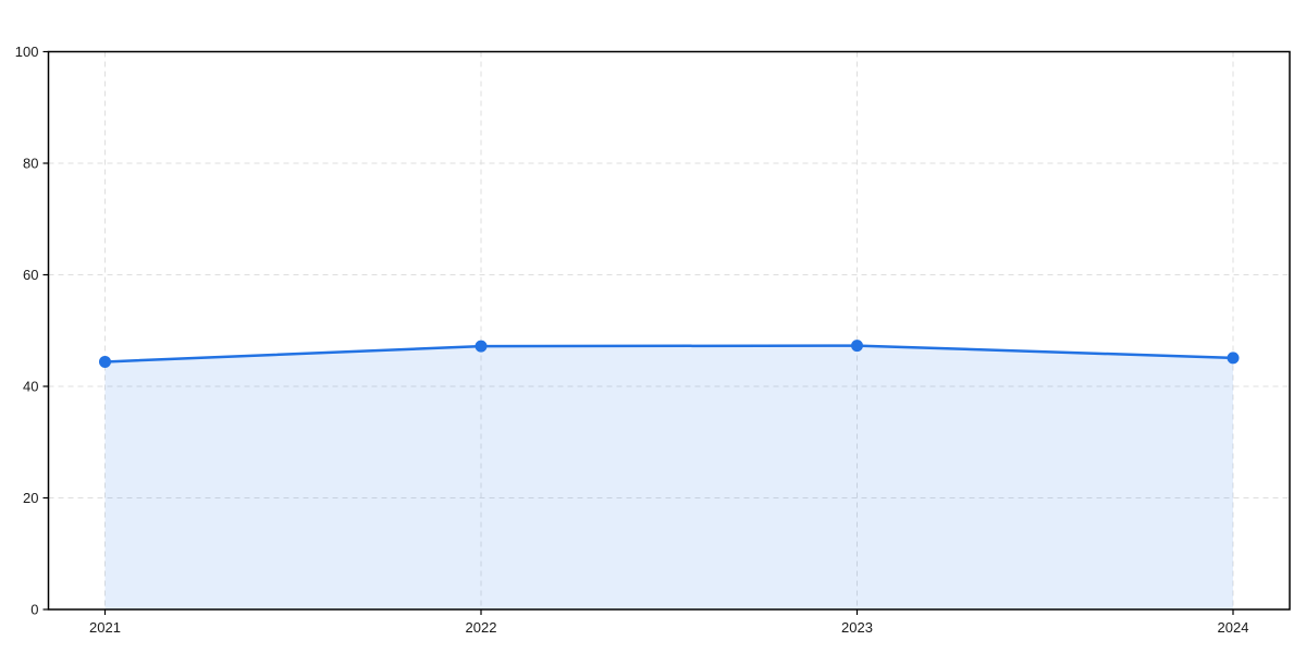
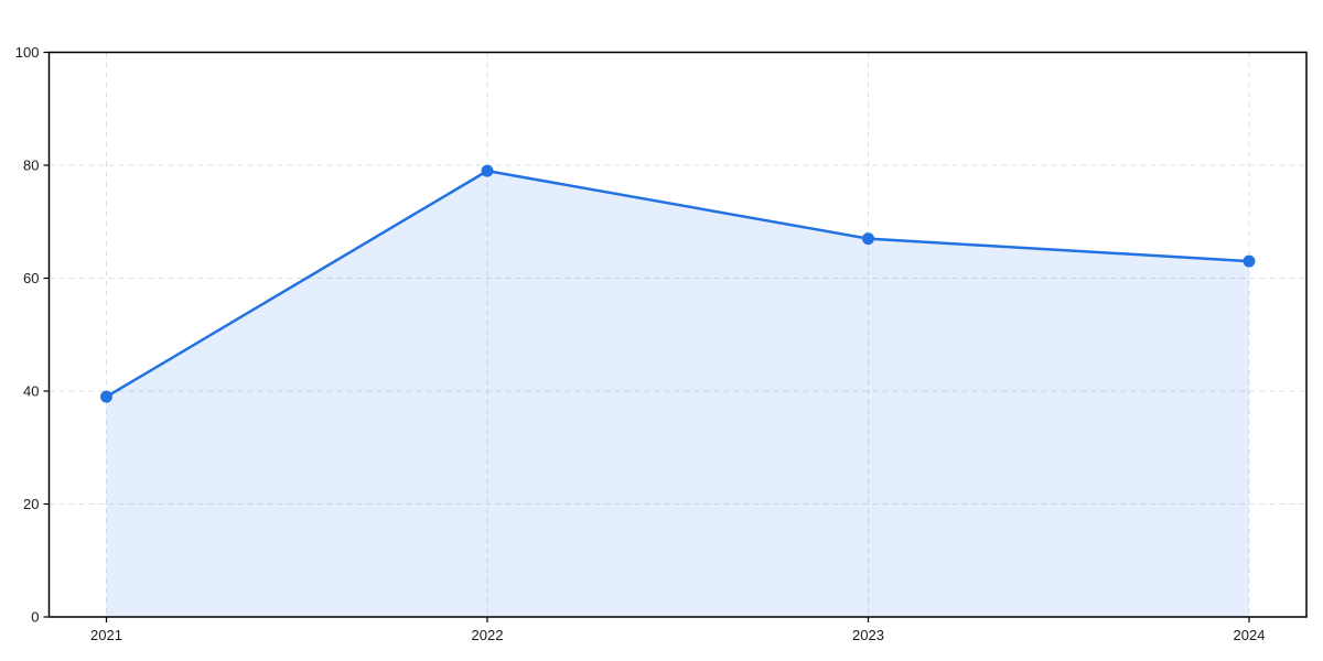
2021: 44 -> 39
2022: 47 -> 79
2023: 47 -> 67
2024: 45 -> 63
